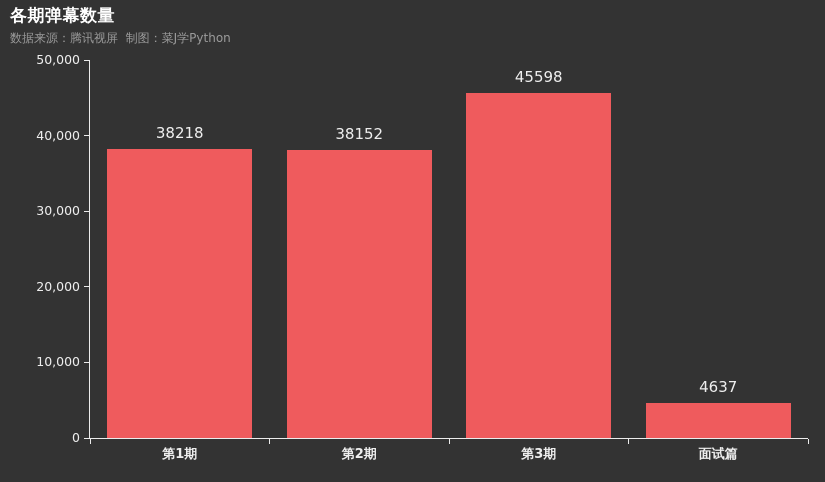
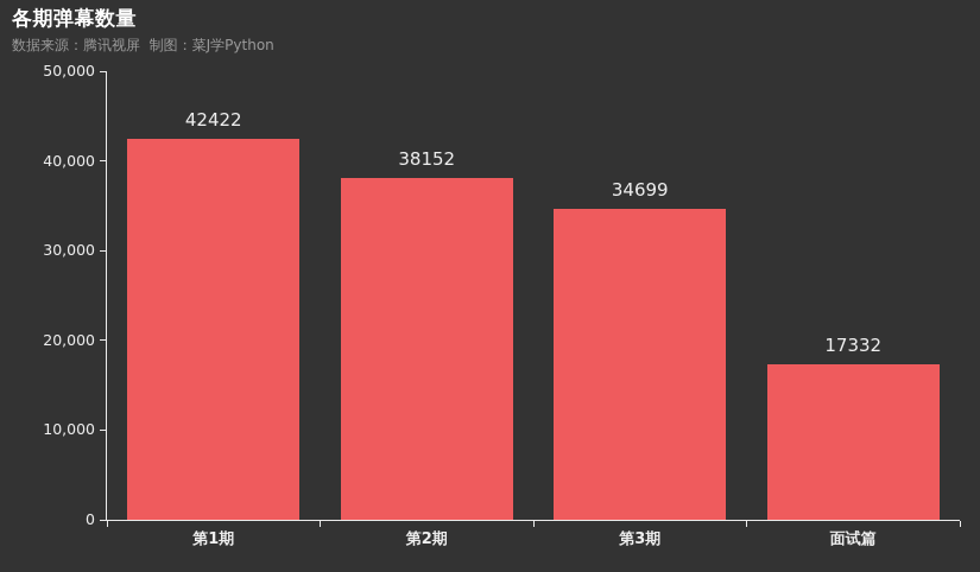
第1期: 38218 -> 42422
第3期: 45598 -> 34699
面试篇: 4637 -> 17332
